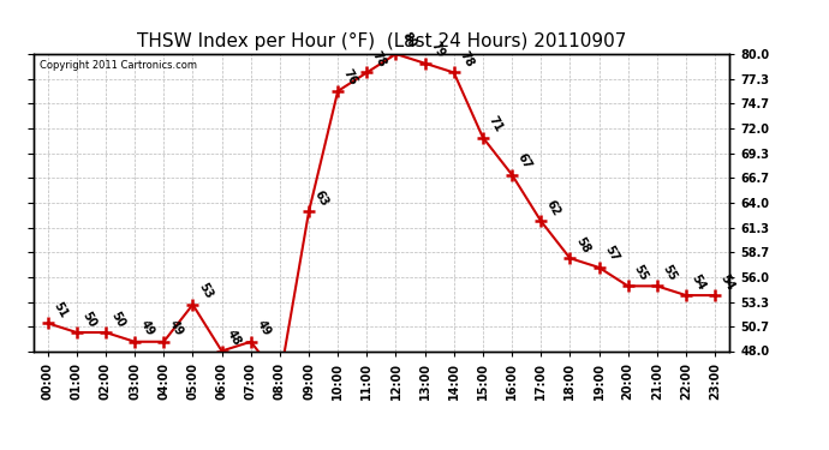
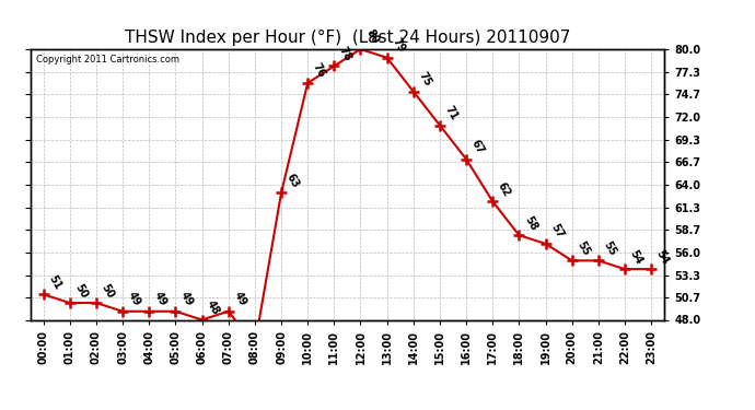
05:00: 53 -> 49
14:00: 78 -> 75
